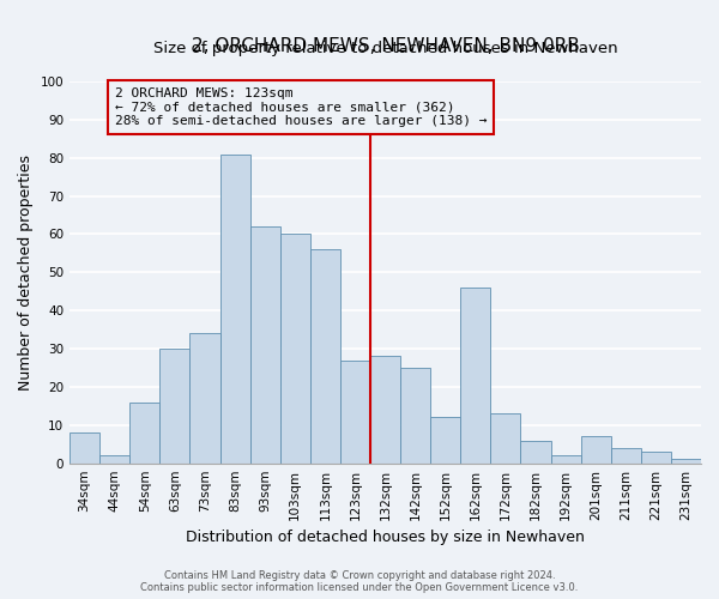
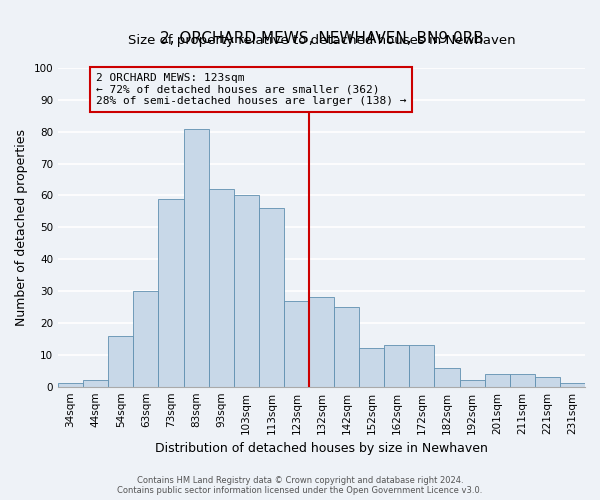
34sqm: 8 -> 1
73sqm: 34 -> 59
162sqm: 46 -> 13
201sqm: 7 -> 4
